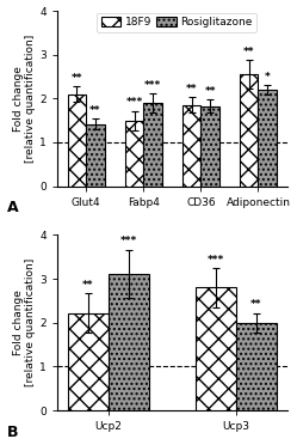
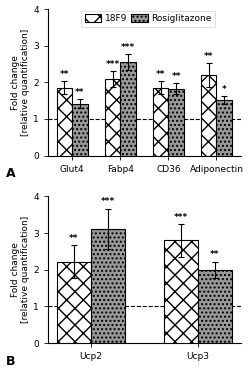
18F9/Glut4: 2.10 -> 1.85
18F9/Fabp4: 1.50 -> 2.08
Rosiglitazone/Fabp4: 1.90 -> 2.55
18F9/Adiponectin: 2.55 -> 2.20
Rosiglitazone/Adiponectin: 2.20 -> 1.52
